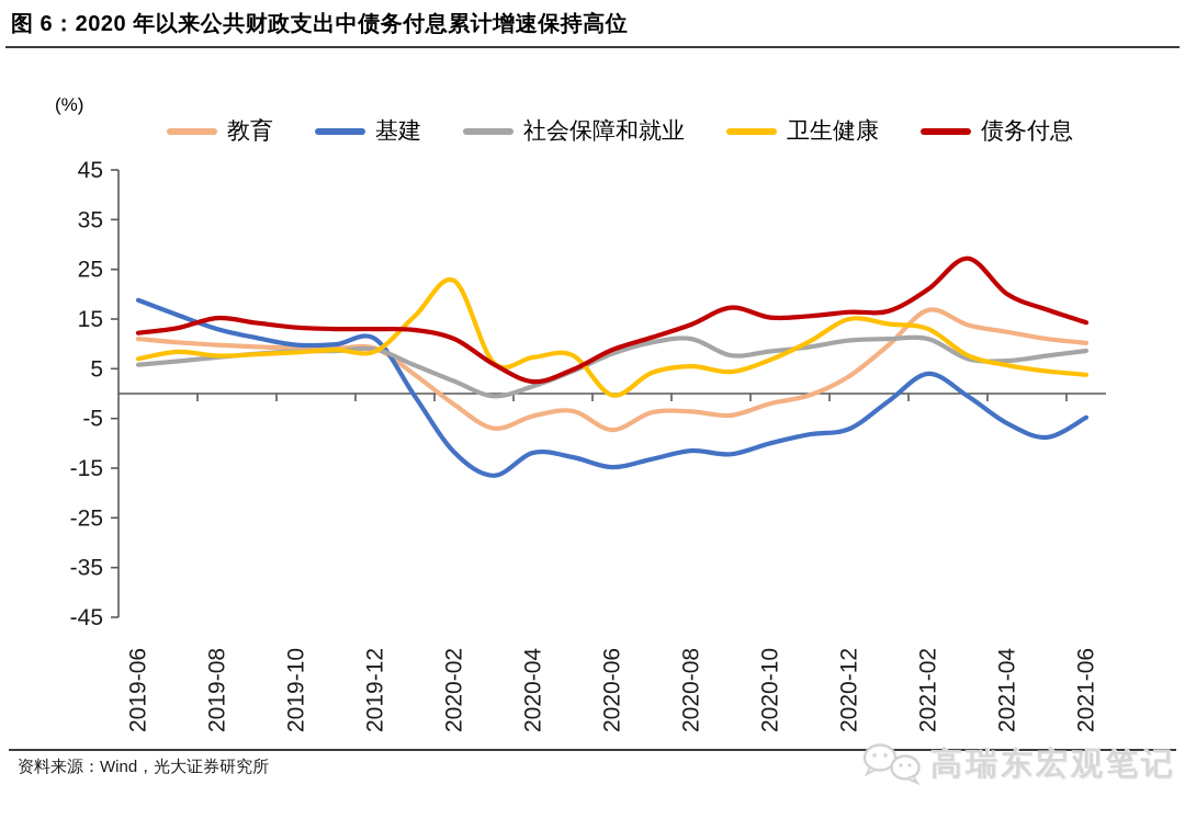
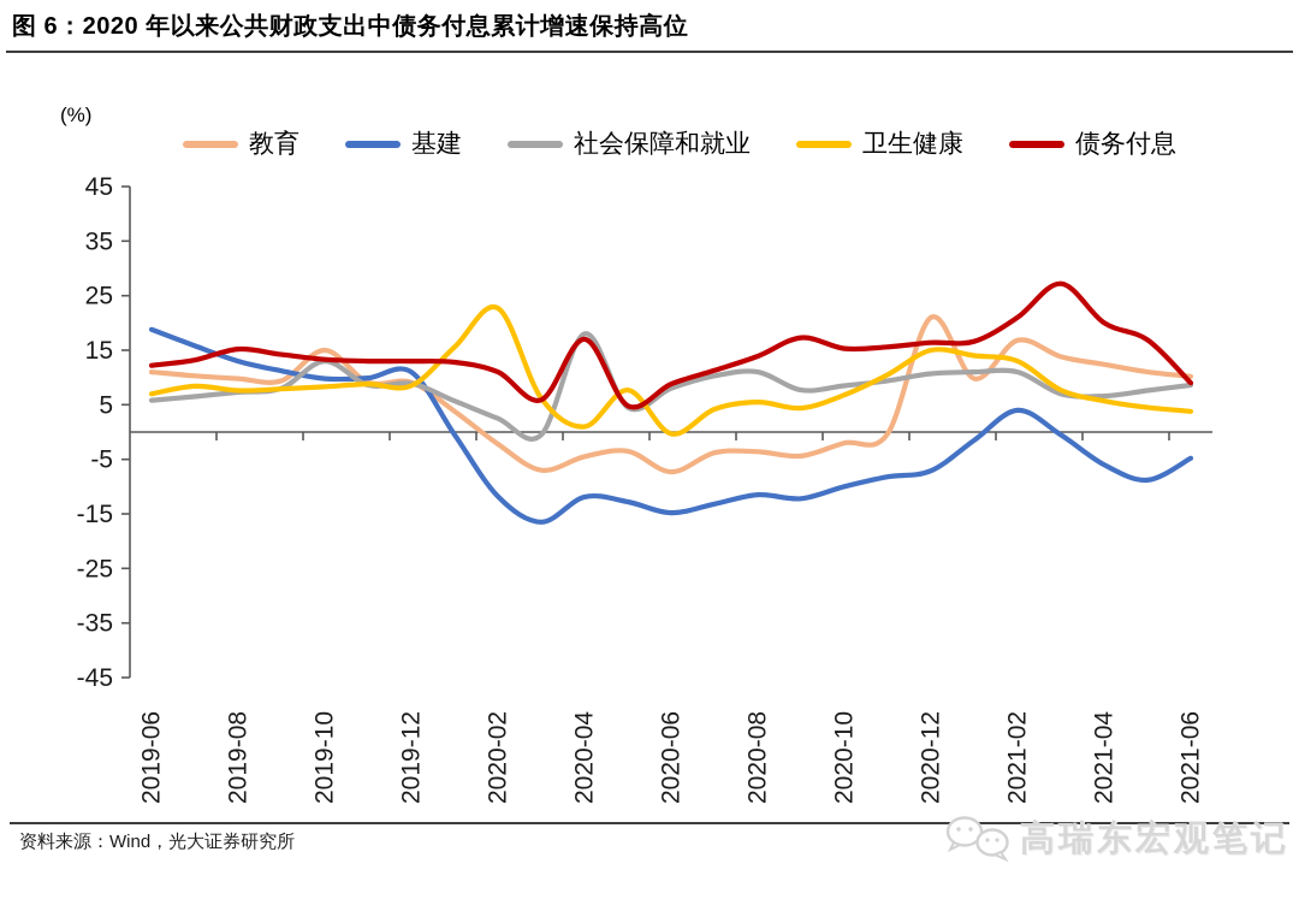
教育/2019-10: 9 -> 15
社会保障和就业/2019-10: 8 -> 13
社会保障和就业/2020-04: 2 -> 18
卫生健康/2020-04: 7 -> 1
债务付息/2020-04: 2 -> 17
教育/2020-12: 4 -> 21
债务付息/2021-06: 14 -> 9
